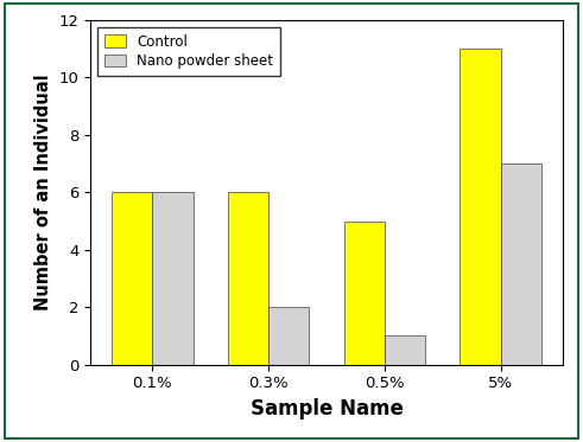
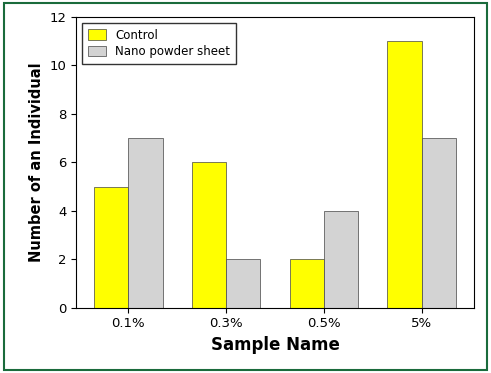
Control/0.1%: 6 -> 5
Nano powder sheet/0.1%: 6 -> 7
Control/0.5%: 5 -> 2
Nano powder sheet/0.5%: 1 -> 4
